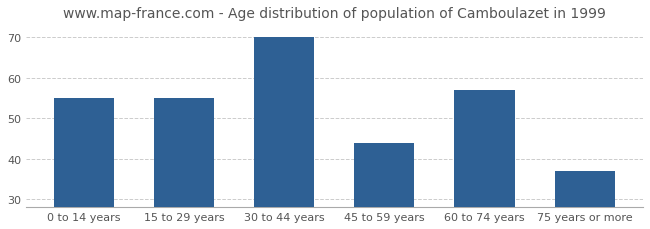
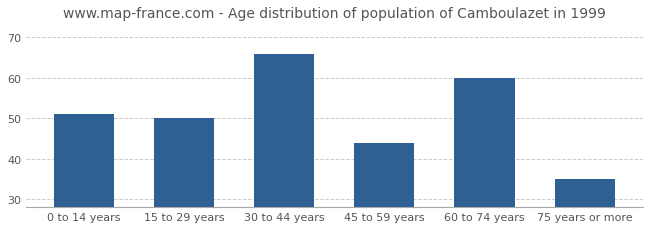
0 to 14 years: 55 -> 51
15 to 29 years: 55 -> 50
30 to 44 years: 70 -> 66
60 to 74 years: 57 -> 60
75 years or more: 37 -> 35
